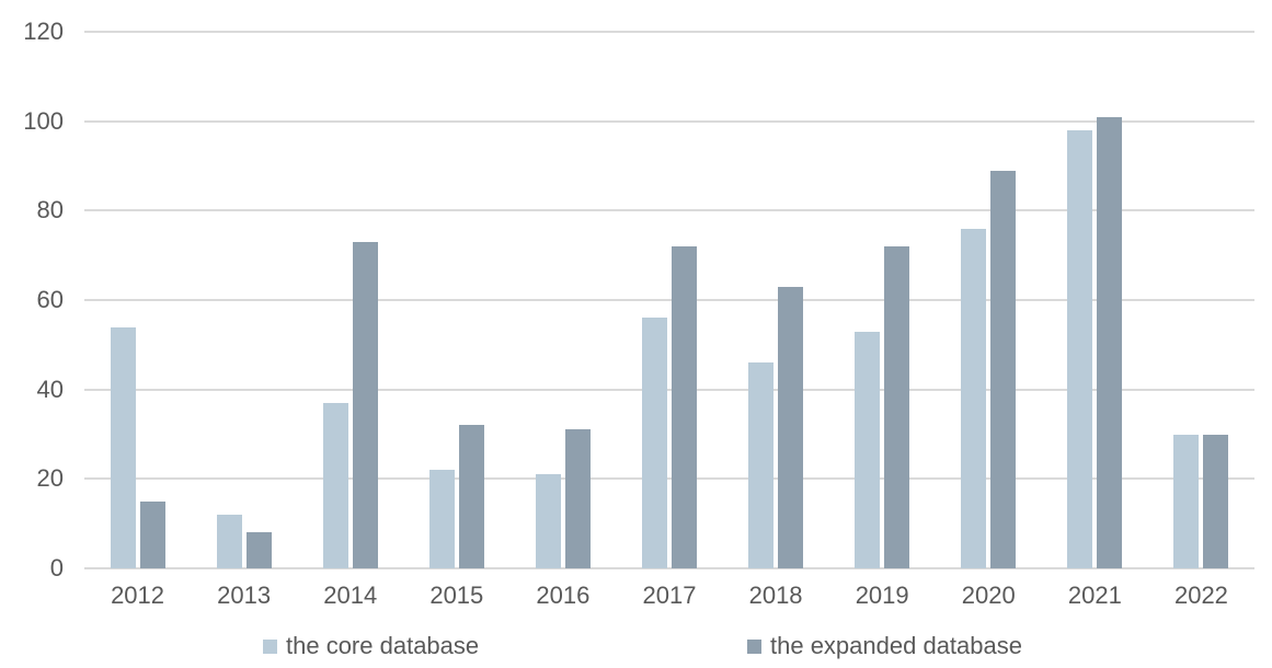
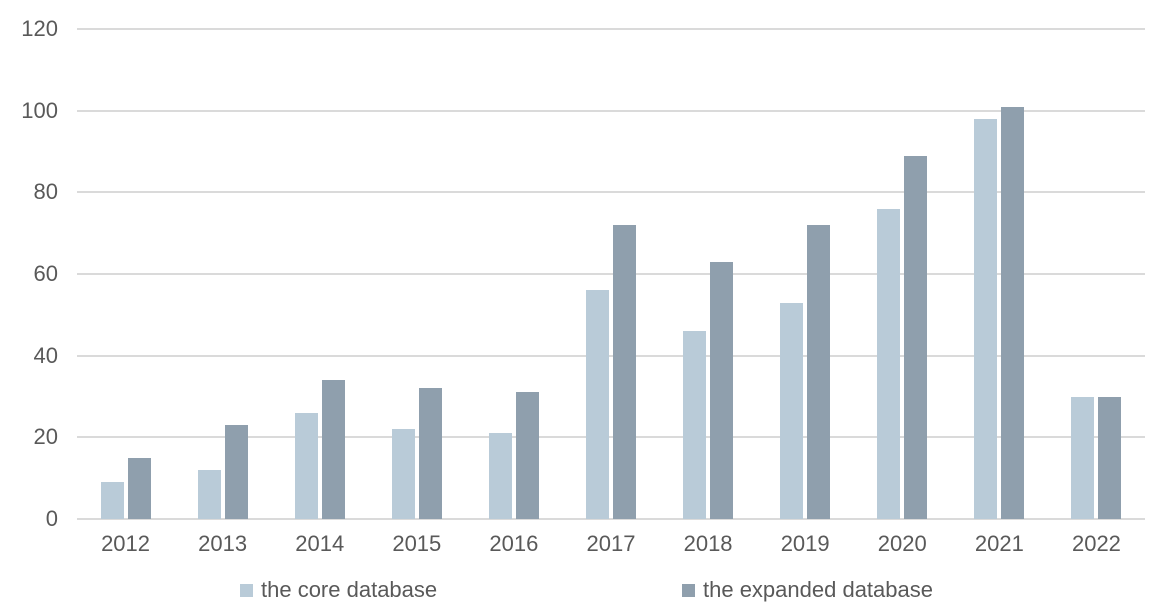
the core database/2012: 54 -> 9
the expanded database/2013: 8 -> 23
the core database/2014: 37 -> 26
the expanded database/2014: 73 -> 34
